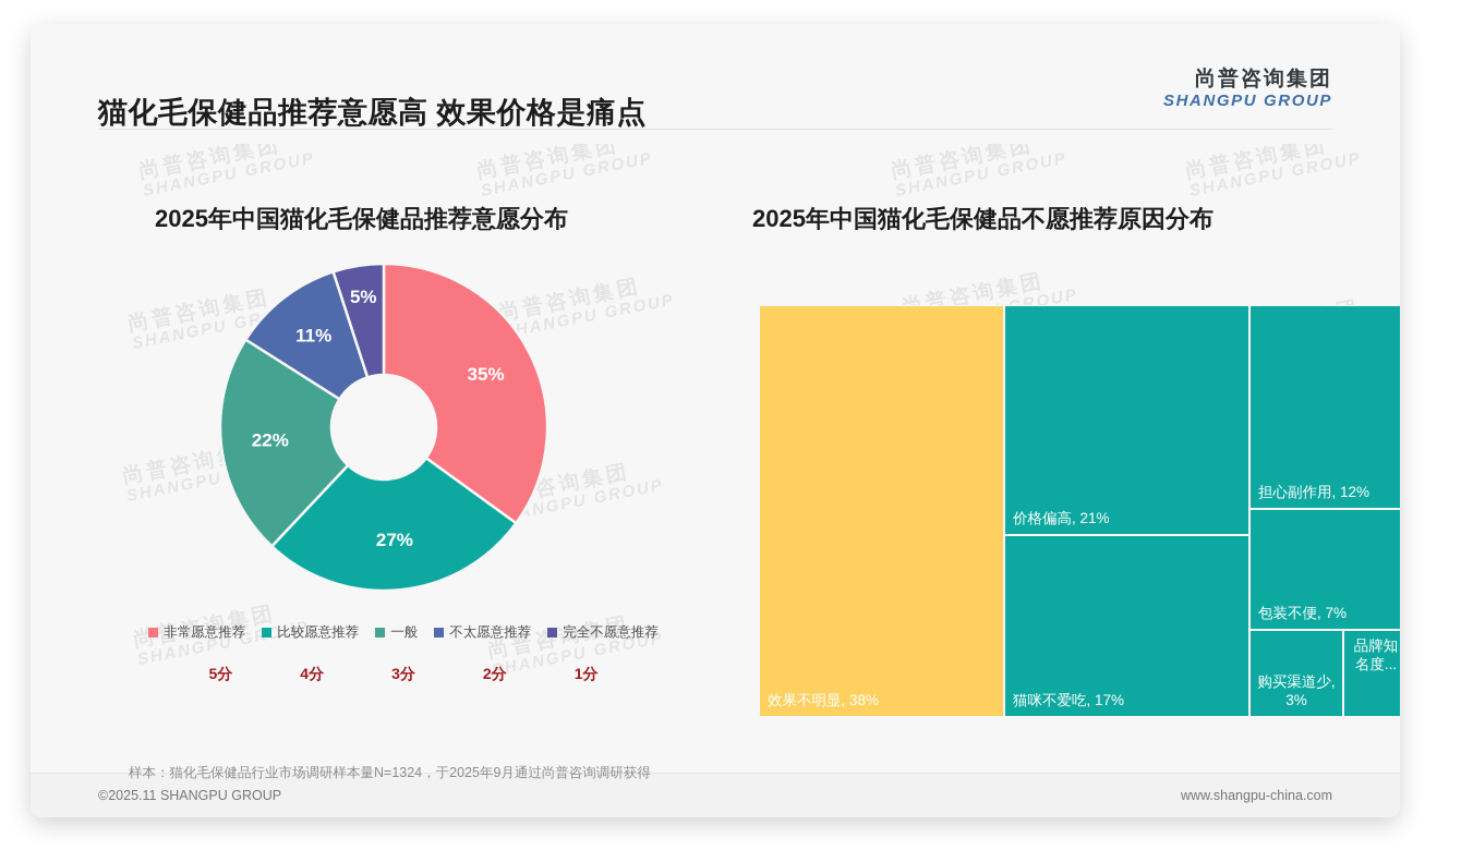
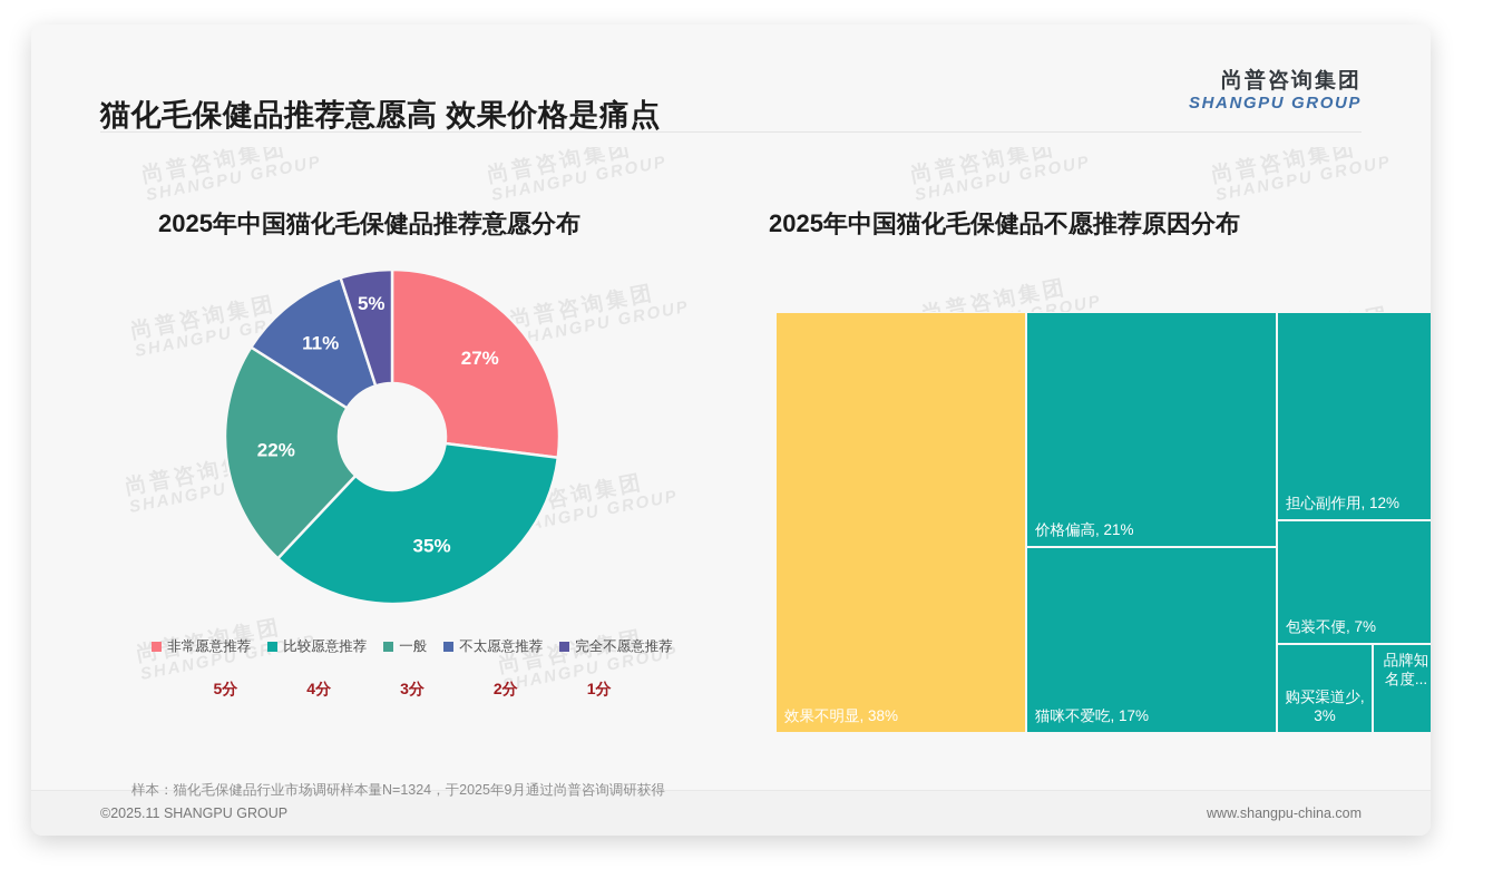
2025年中国猫化毛保健品推荐意愿分布/非常愿意推荐: 35% -> 27%
2025年中国猫化毛保健品推荐意愿分布/比较愿意推荐: 27% -> 35%
